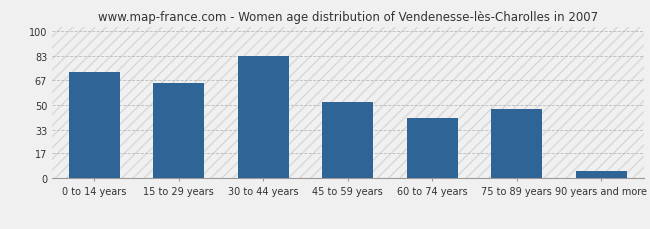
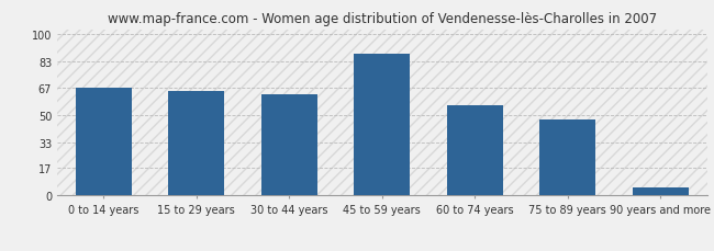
0 to 14 years: 72 -> 67
30 to 44 years: 83 -> 63
45 to 59 years: 52 -> 88
60 to 74 years: 41 -> 56
